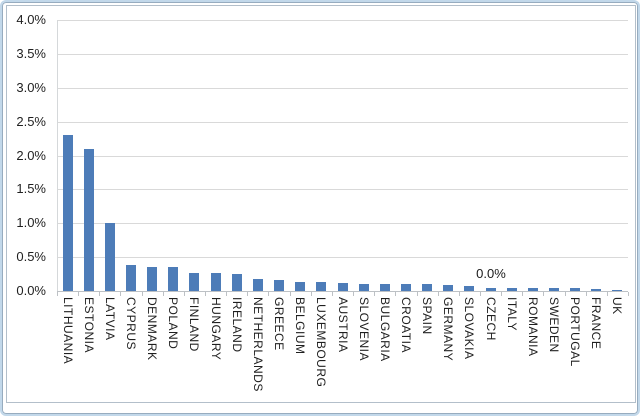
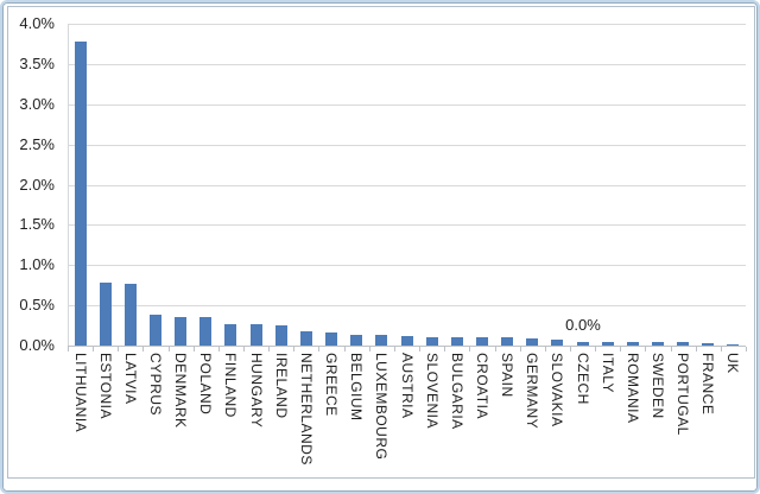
LITHUANIA: 2.3% -> 3.8%
ESTONIA: 2.1% -> 0.8%
LATVIA: 1.0% -> 0.8%
